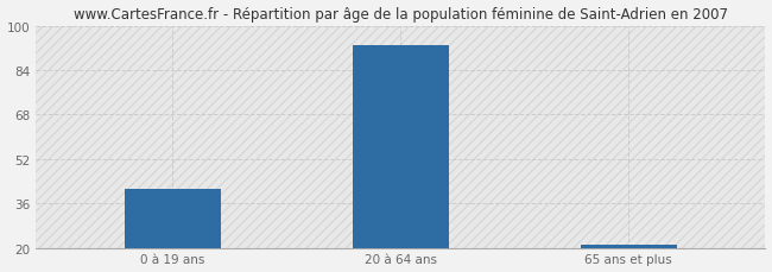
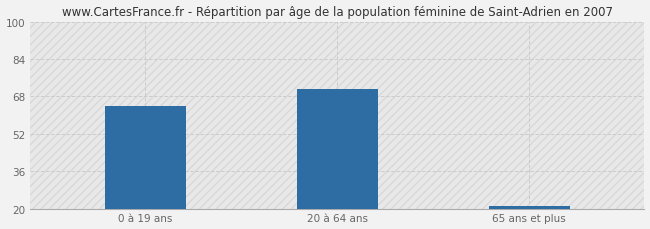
0 à 19 ans: 41 -> 64
20 à 64 ans: 93 -> 71
